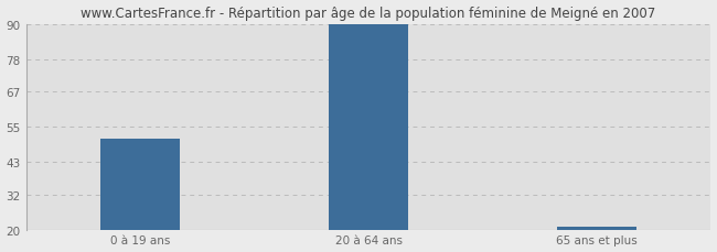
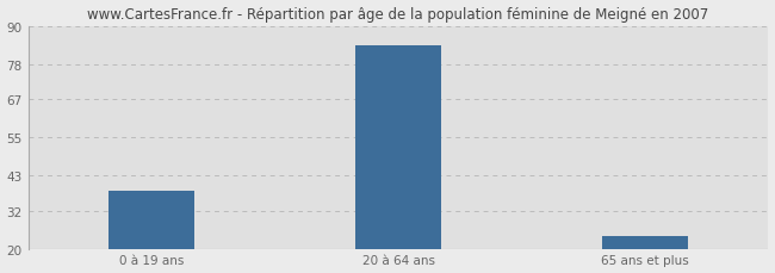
0 à 19 ans: 51 -> 38
20 à 64 ans: 90 -> 84
65 ans et plus: 21 -> 24
